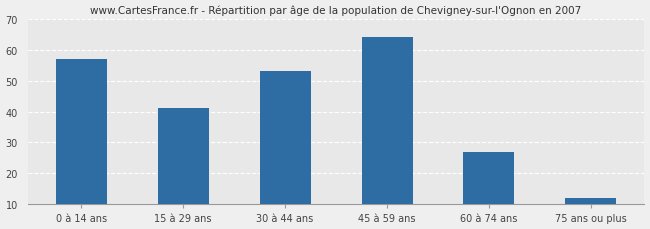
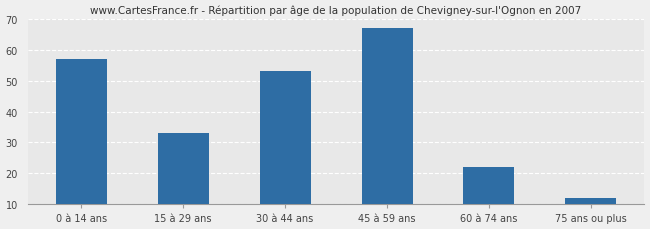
15 à 29 ans: 41 -> 33
45 à 59 ans: 64 -> 67
60 à 74 ans: 27 -> 22
